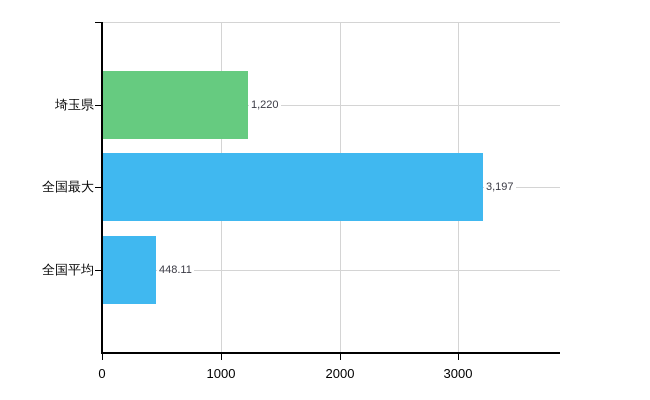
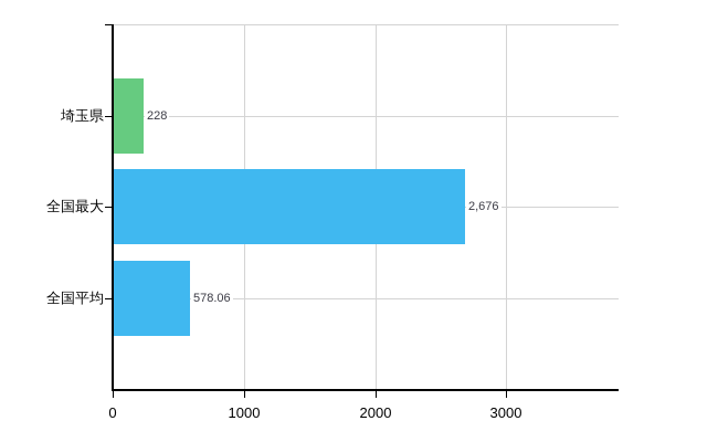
埼玉県: 1,220 -> 228
全国最大: 3,197 -> 2,676
全国平均: 448.11 -> 578.06
